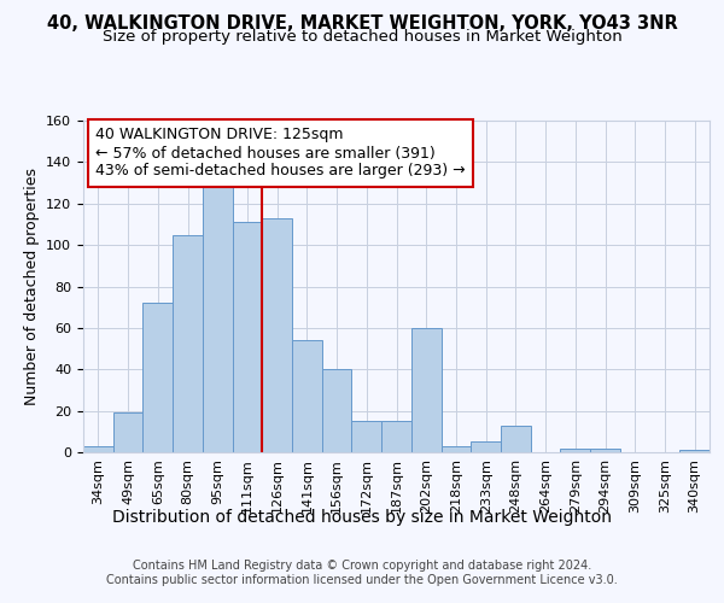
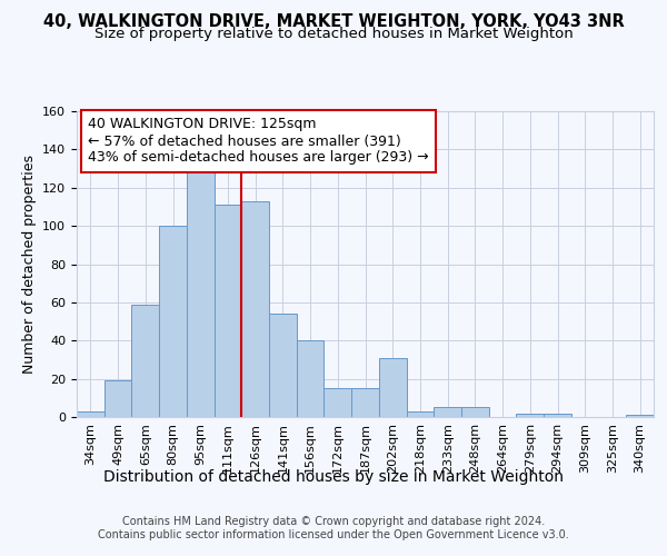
65sqm: 72 -> 59
80sqm: 105 -> 100
202sqm: 60 -> 31
248sqm: 13 -> 5
